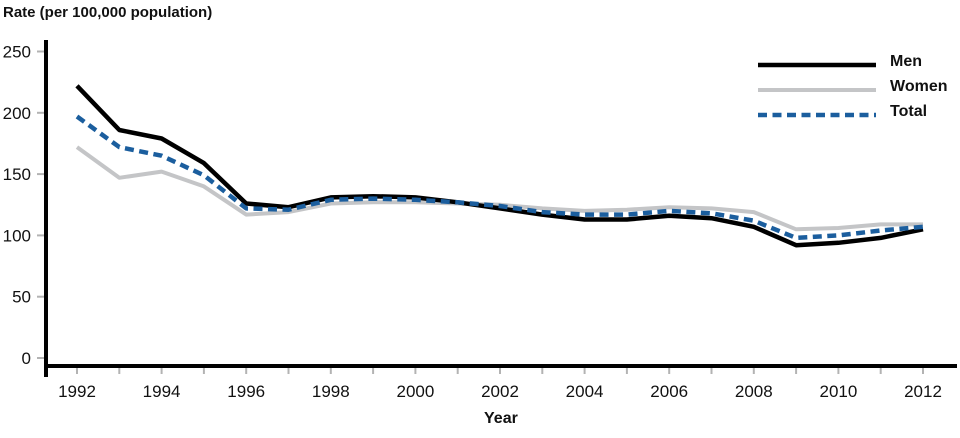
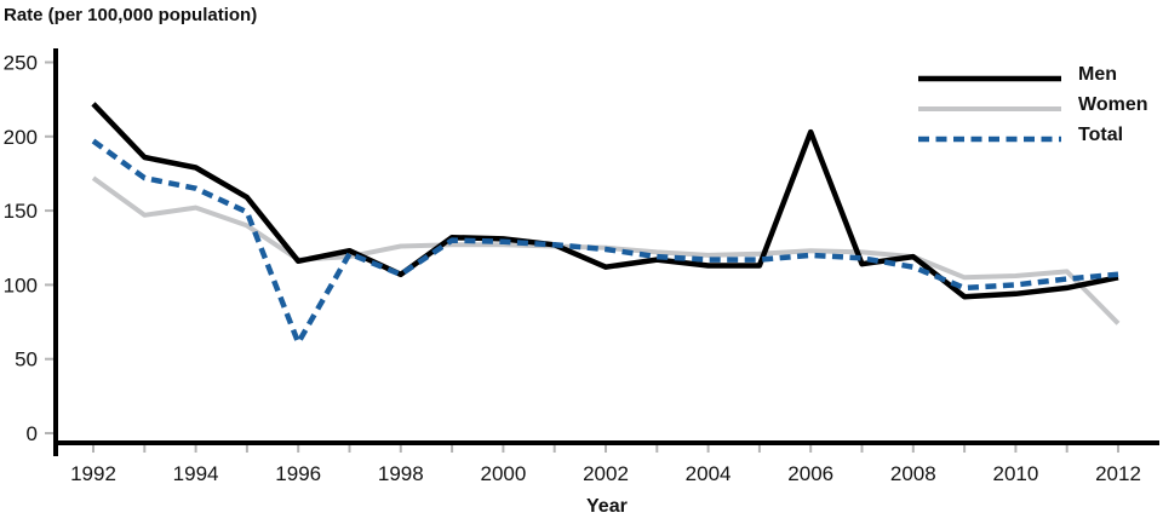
Men/1996: 126 -> 116
Total/1996: 122 -> 61
Men/1998: 131 -> 107
Total/1998: 129 -> 107
Men/2002: 122 -> 112
Men/2006: 116 -> 203
Men/2008: 107 -> 119
Women/2012: 109 -> 74
